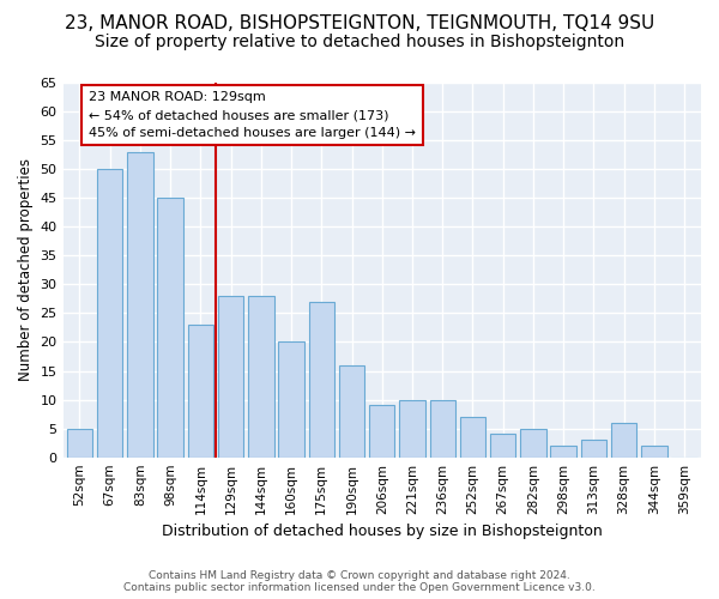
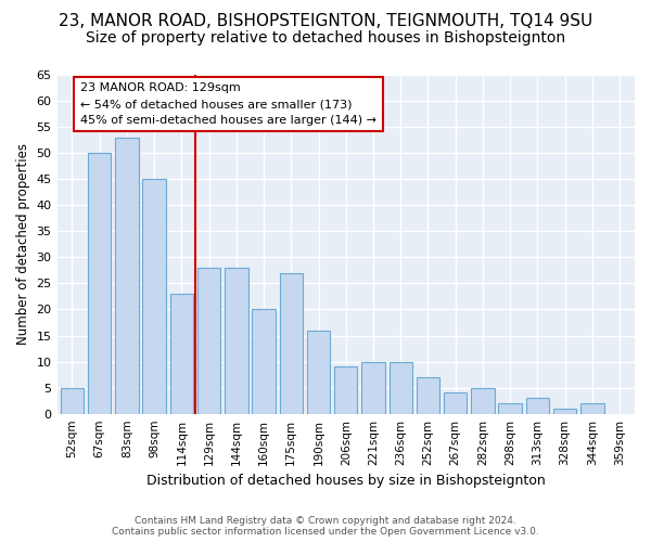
328sqm: 6 -> 1
